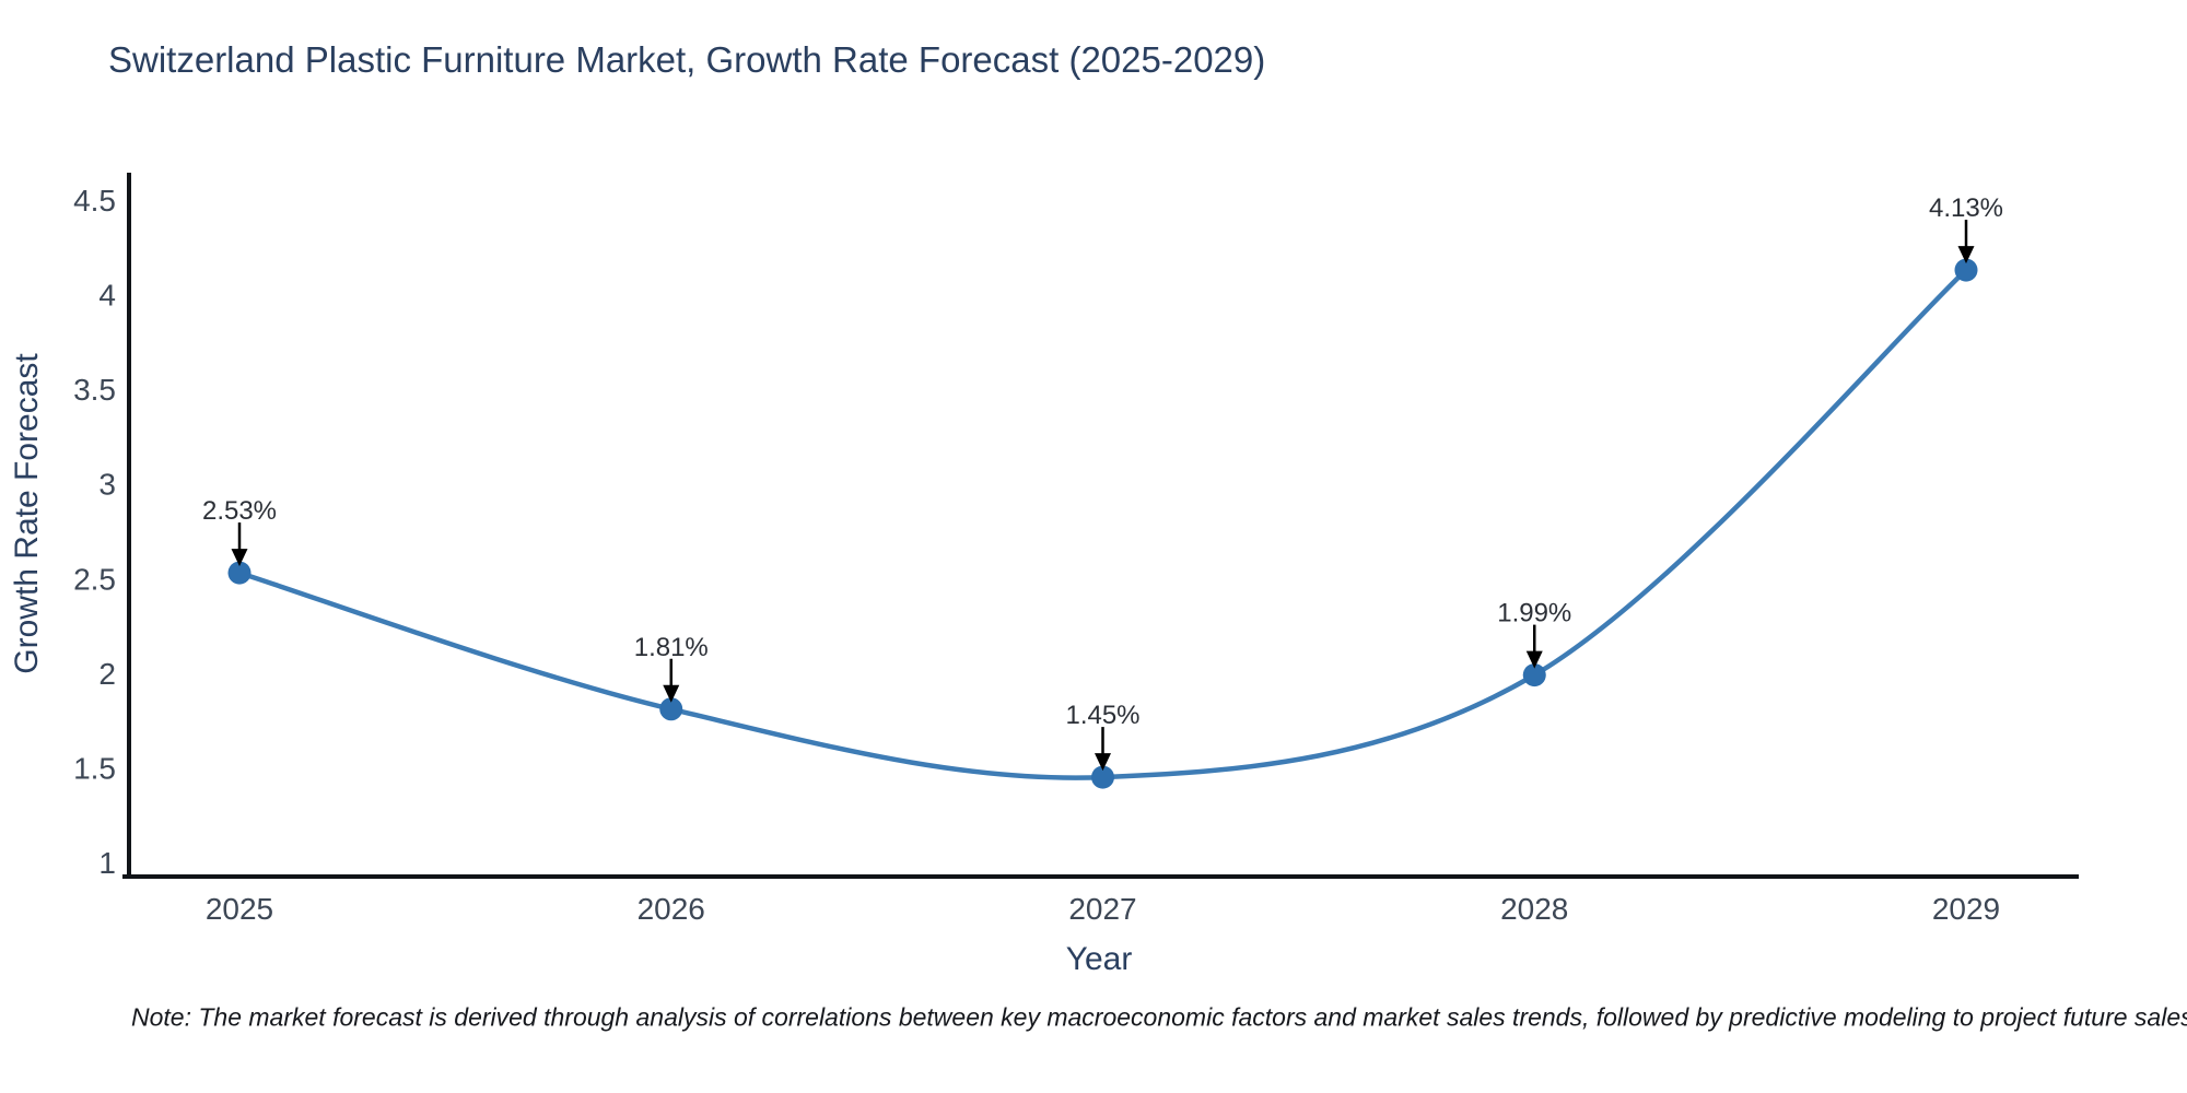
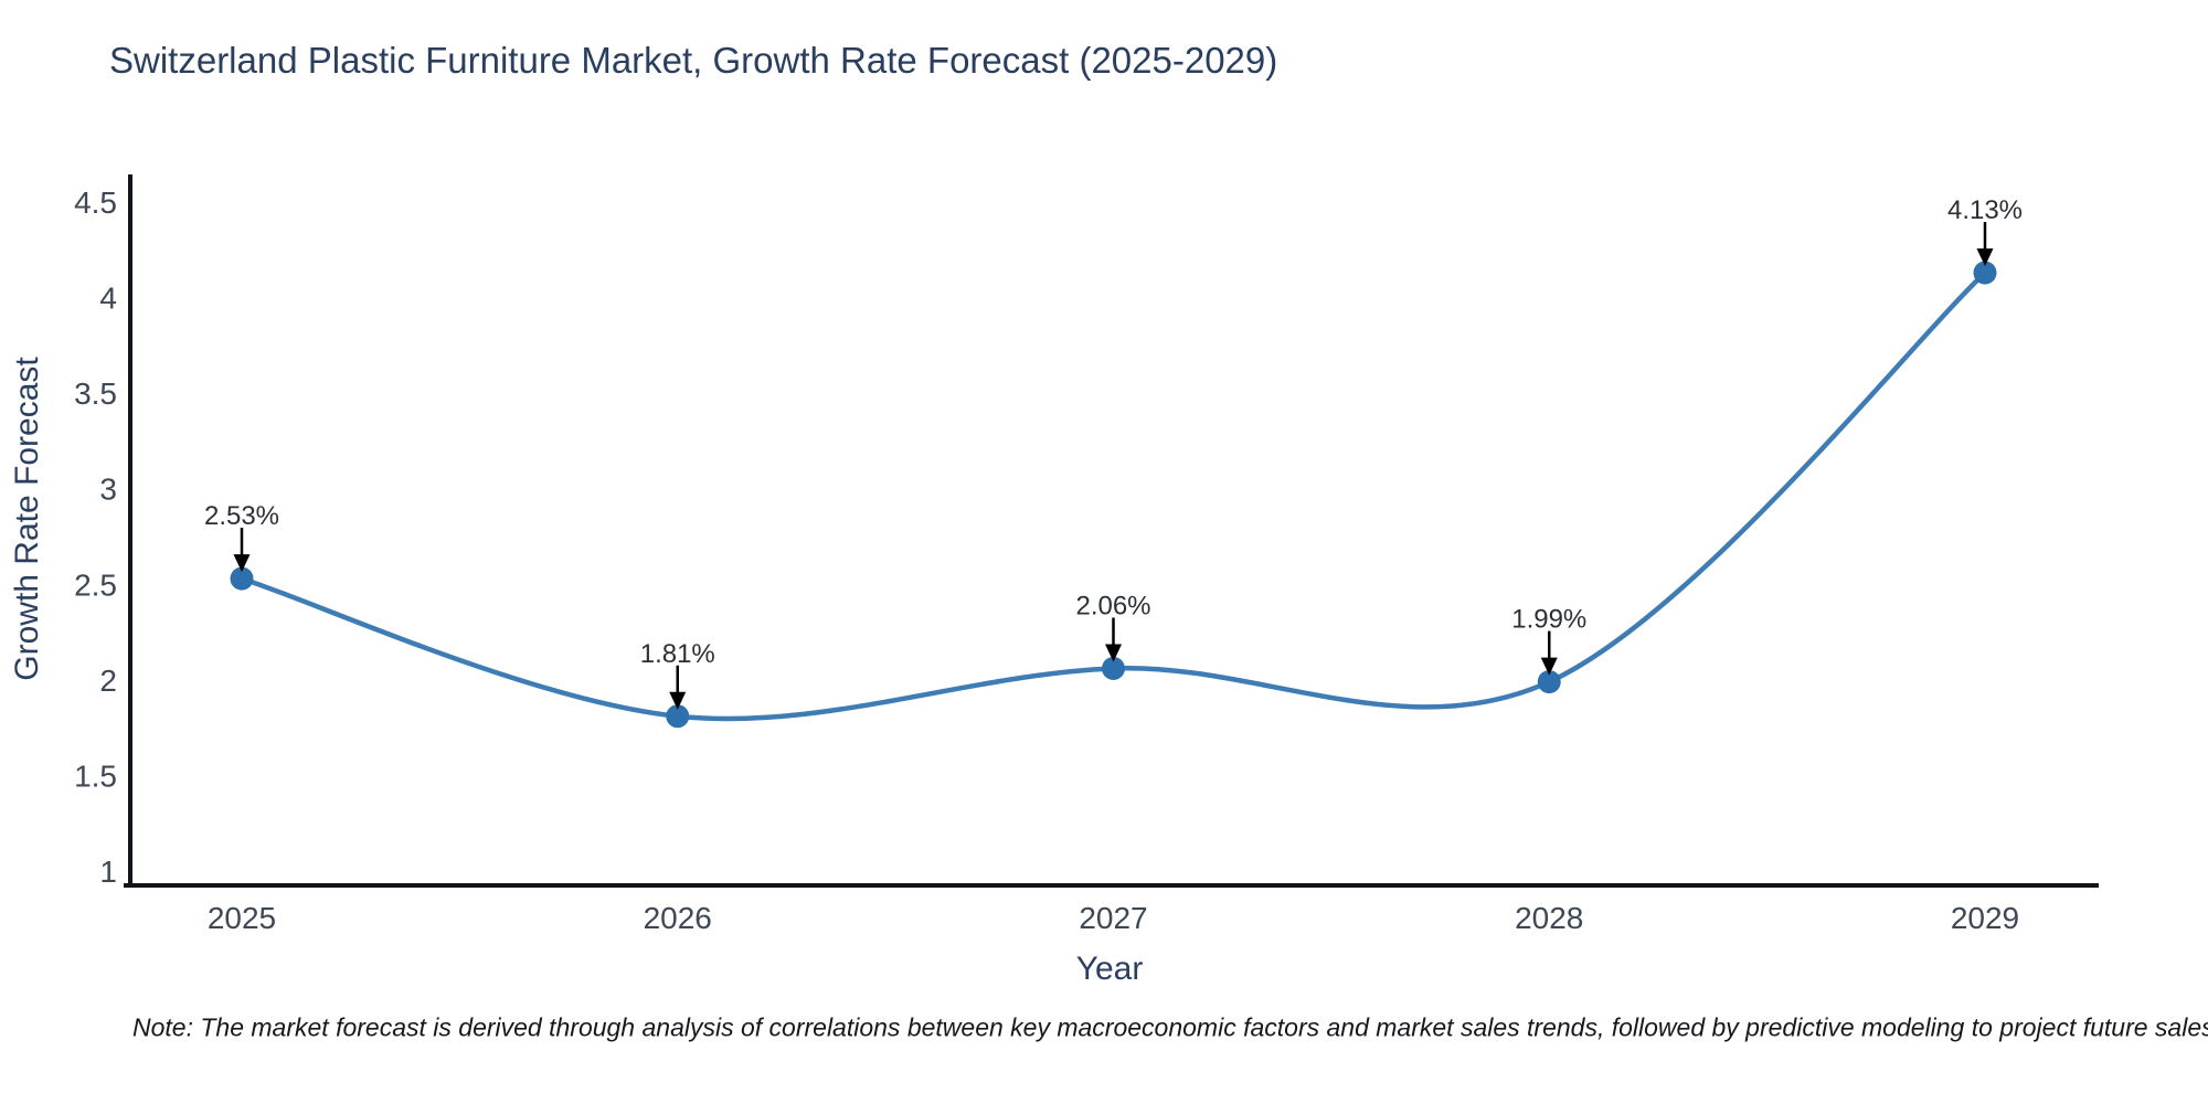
2027: 1.45% -> 2.06%
